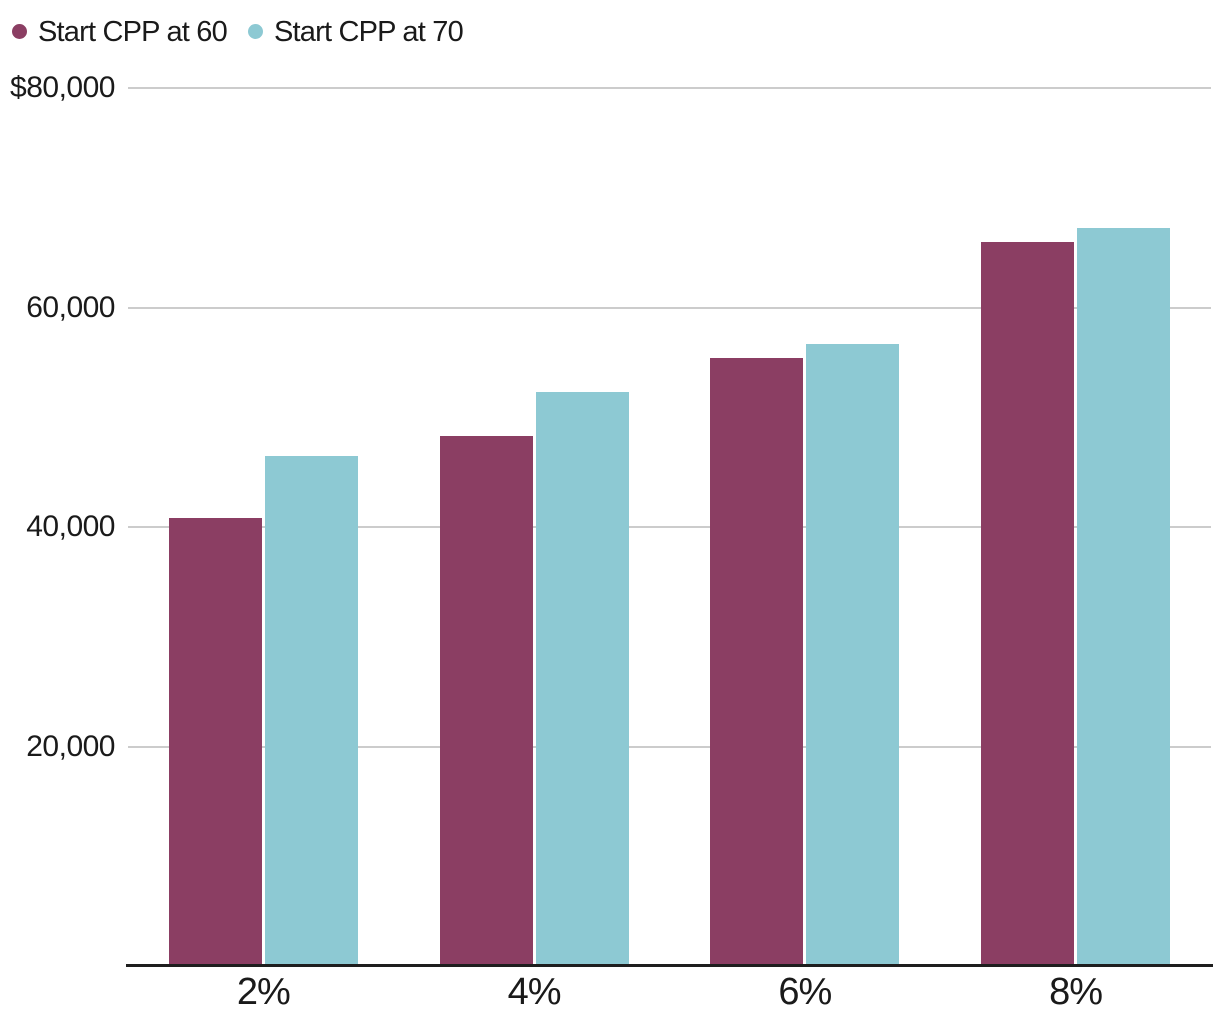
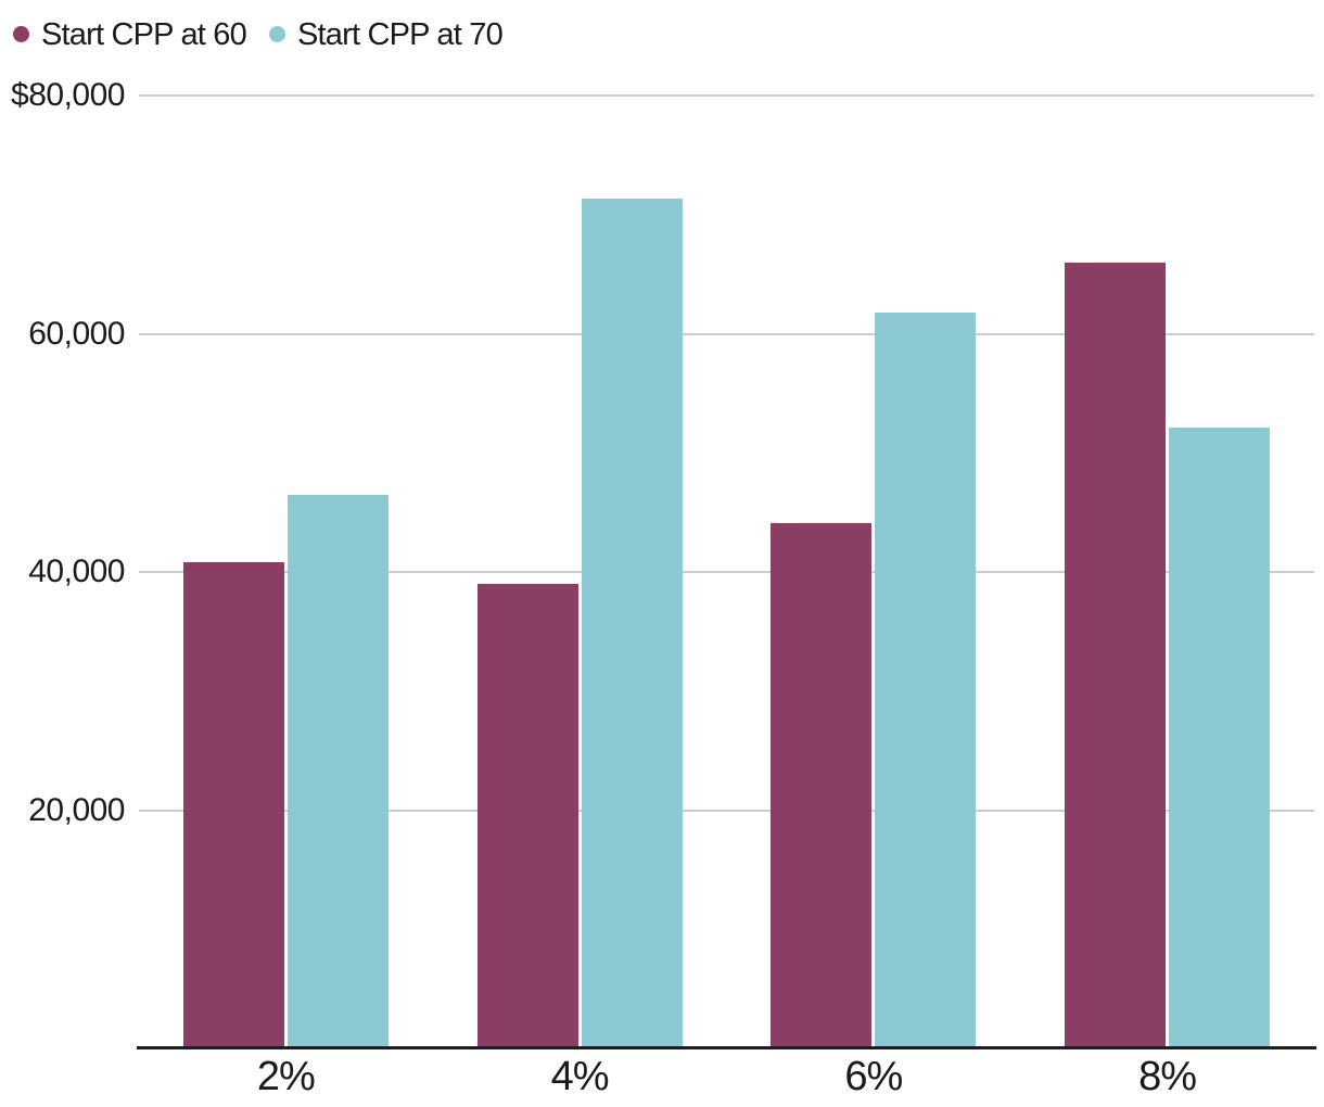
Start CPP at 60/4%: $48300 -> $39000
Start CPP at 70/4%: $52300 -> $71300
Start CPP at 60/6%: $55400 -> $44100
Start CPP at 70/6%: $56700 -> $61800
Start CPP at 70/8%: $67200 -> $52100
